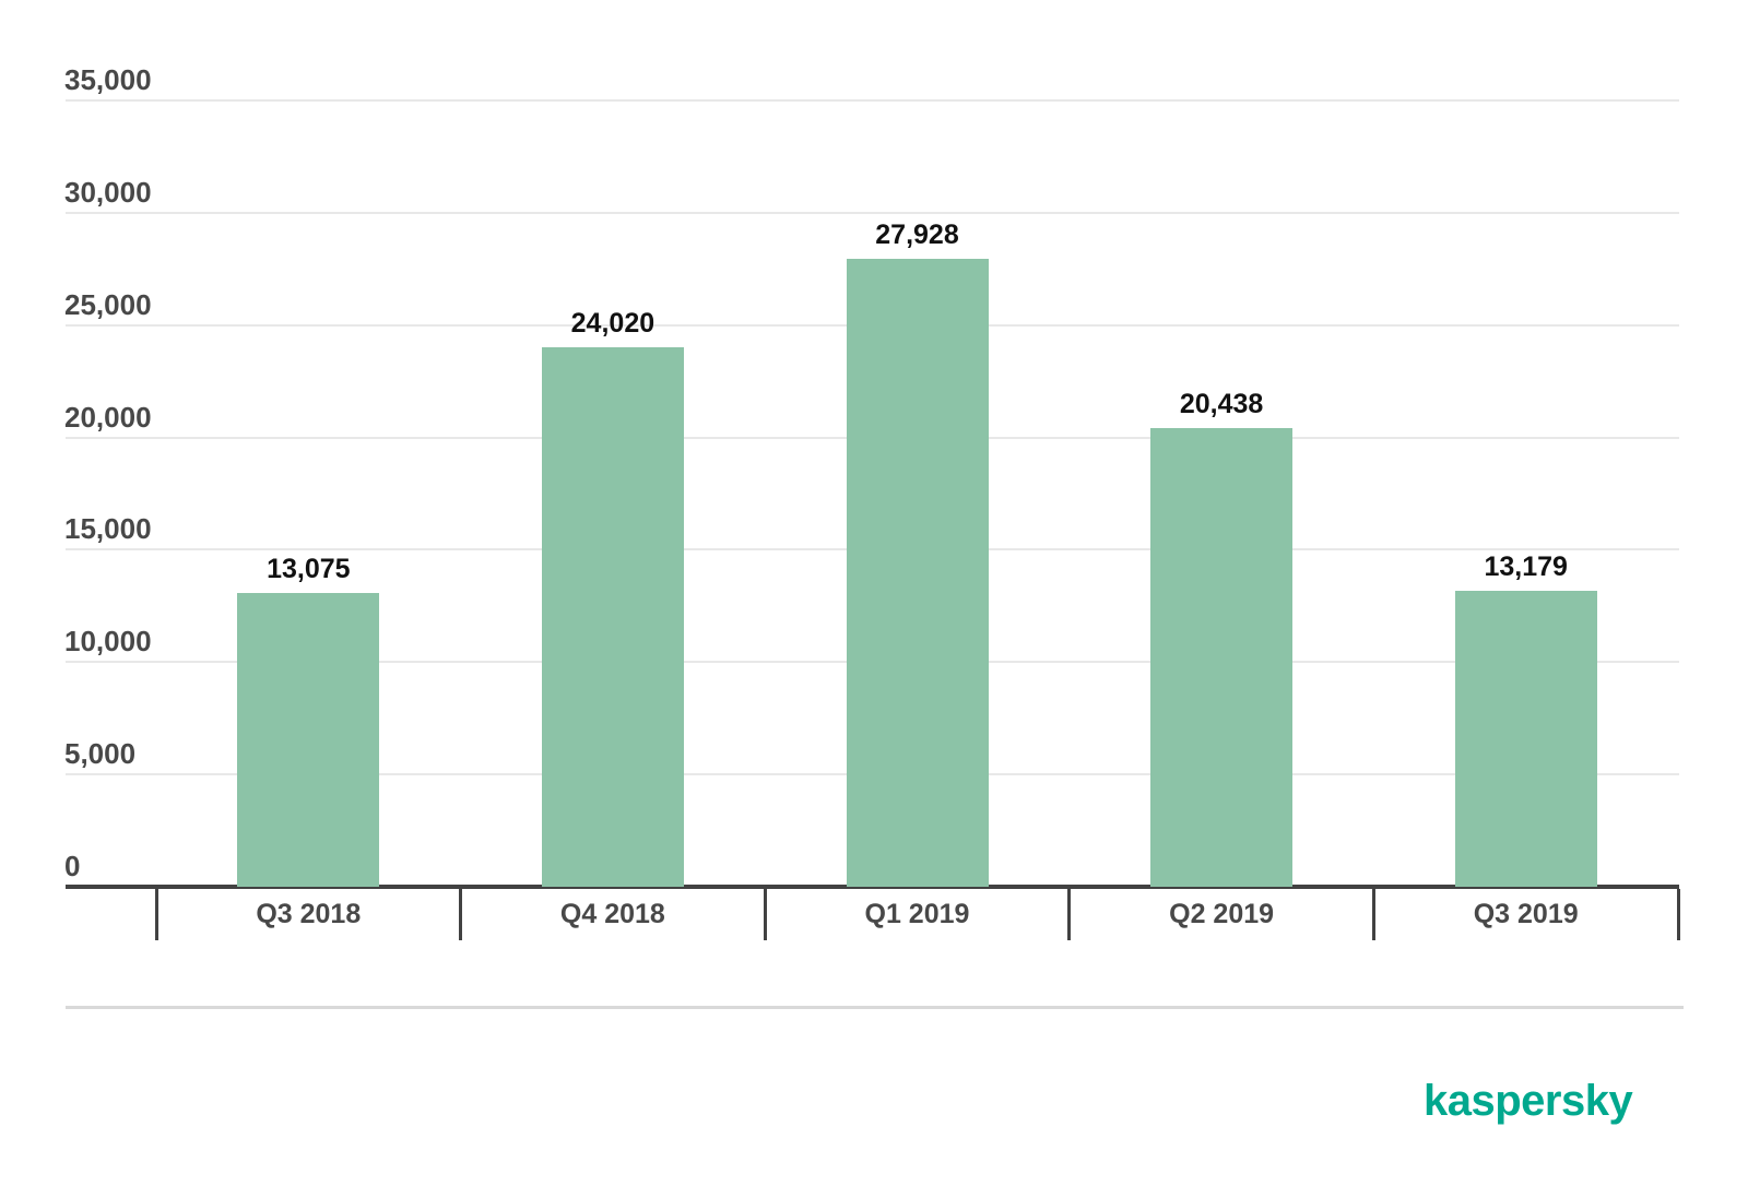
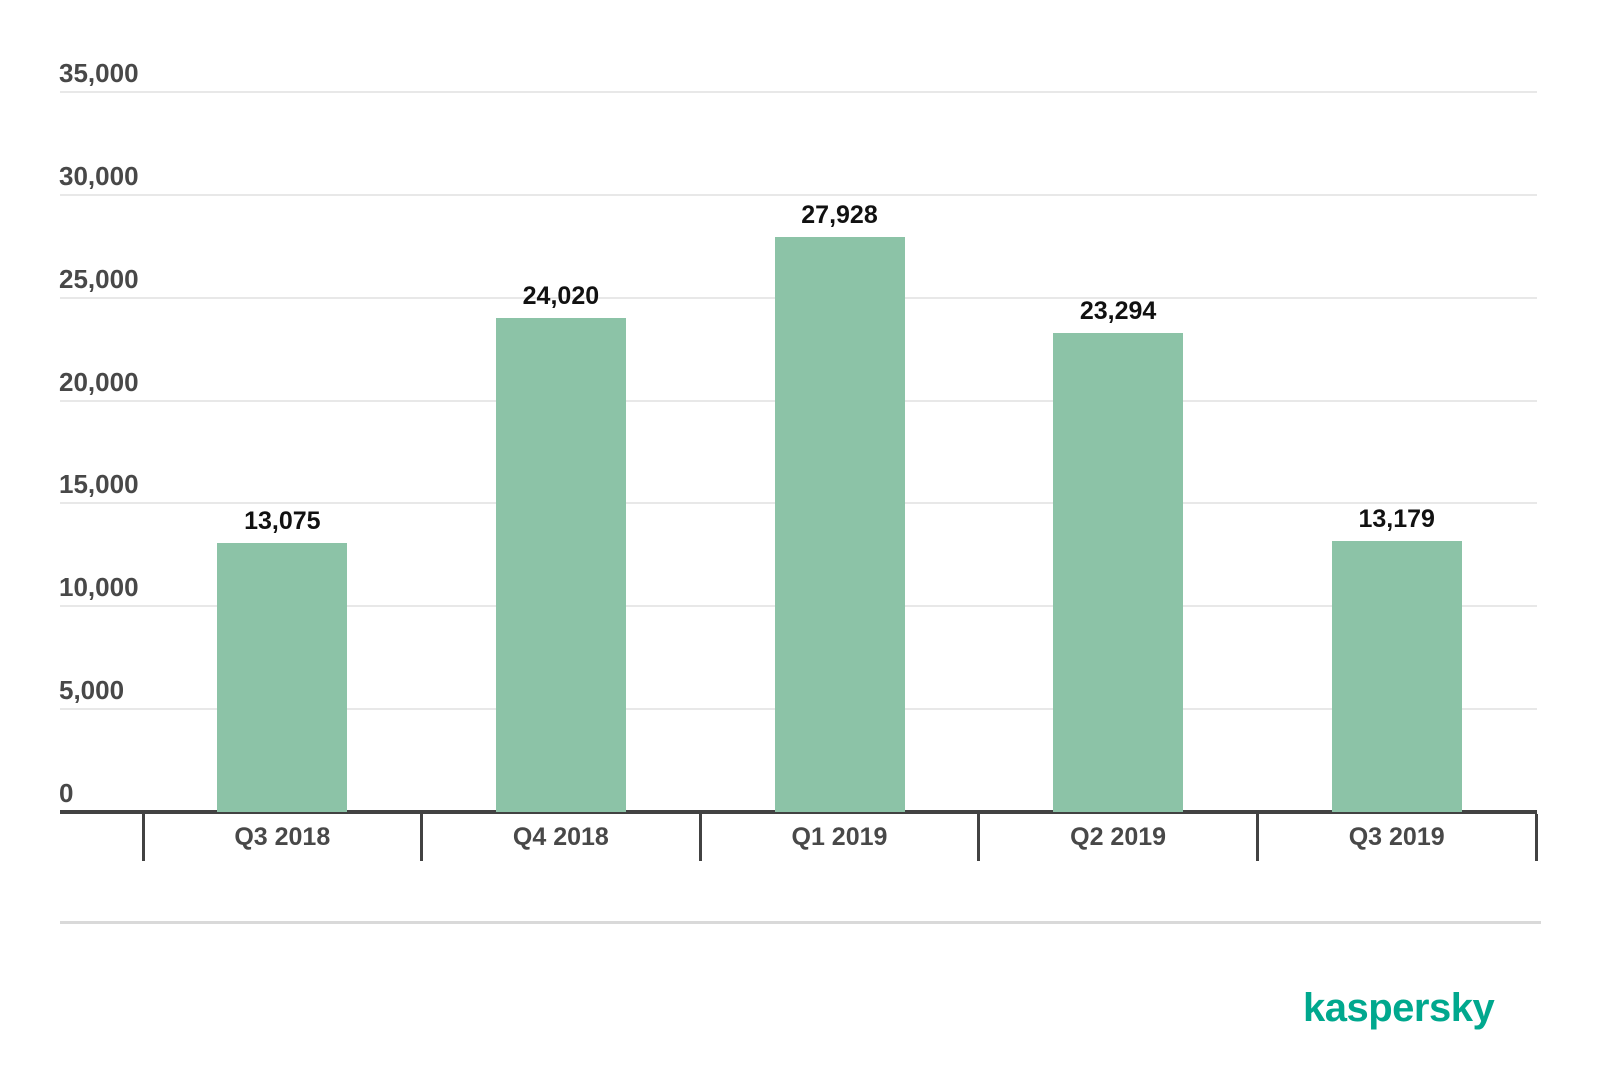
Q2 2019: 20,438 -> 23,294
